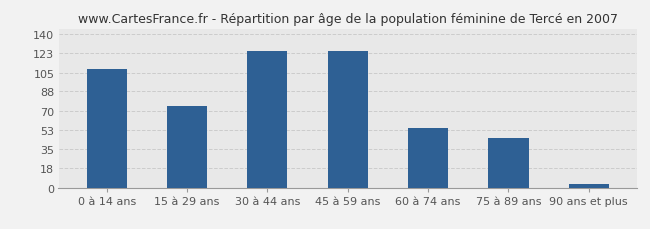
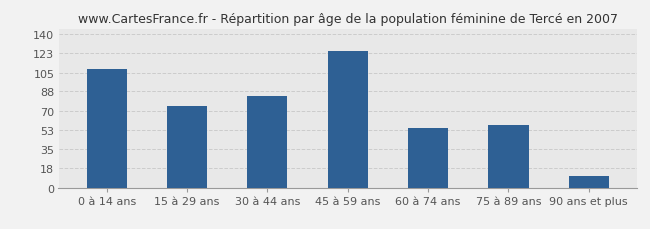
30 à 44 ans: 125 -> 84
75 à 89 ans: 45 -> 57
90 ans et plus: 3 -> 11
